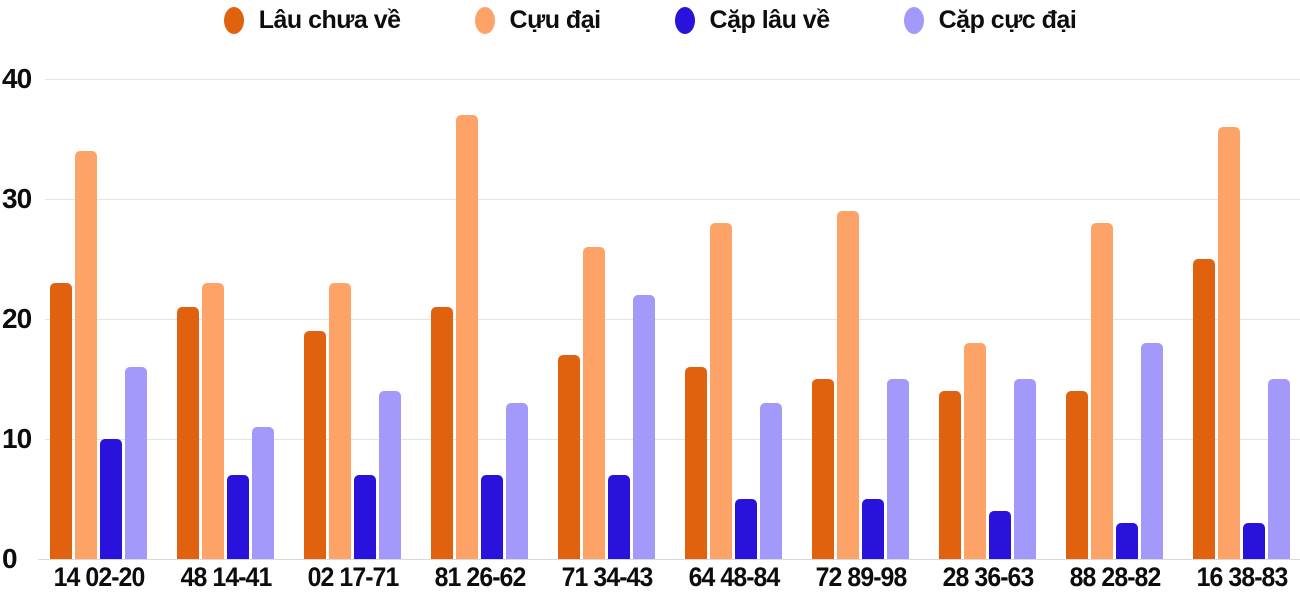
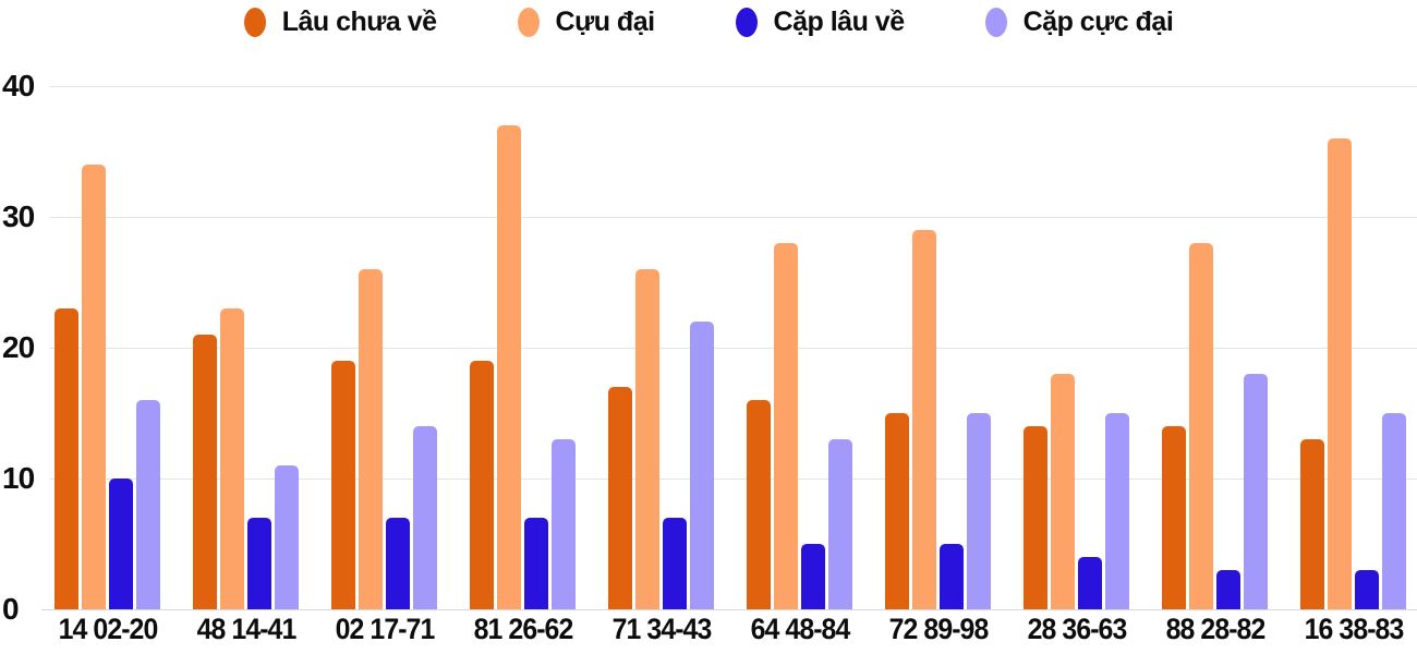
Cựu đại/02 17-71: 23 -> 26
Lâu chưa về/81 26-62: 21 -> 19
Lâu chưa về/16 38-83: 25 -> 13
